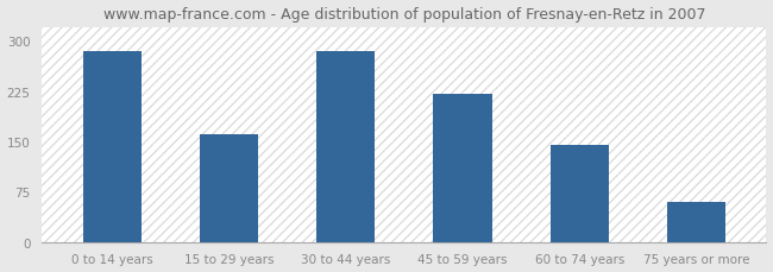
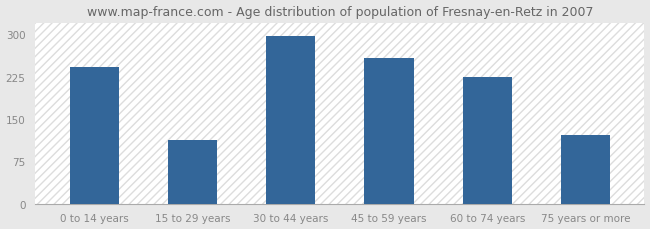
0 to 14 years: 285 -> 242
15 to 29 years: 160 -> 112
30 to 44 years: 285 -> 296
45 to 59 years: 220 -> 258
60 to 74 years: 145 -> 224
75 years or more: 60 -> 122
